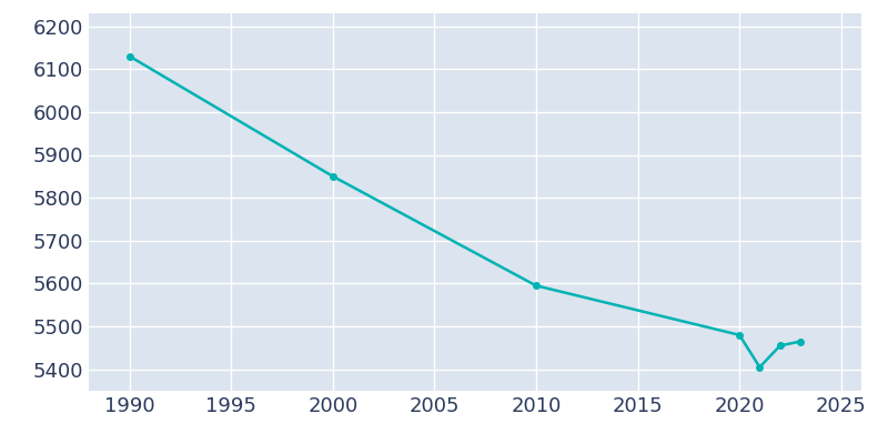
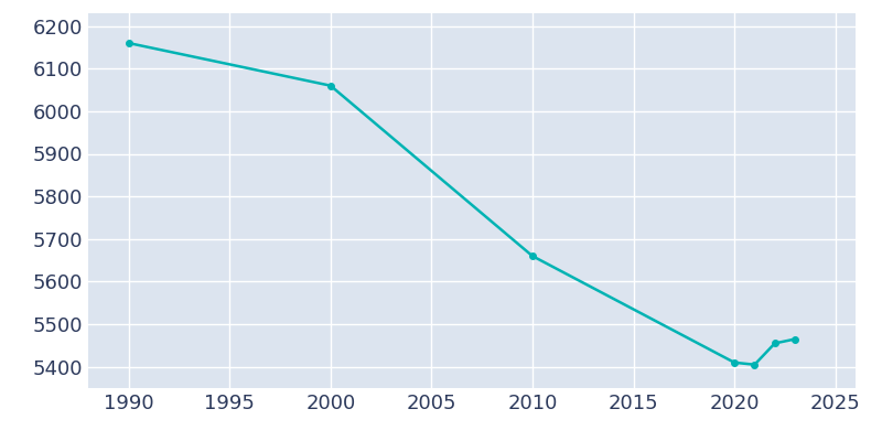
1990: 6130 -> 6160
2000: 5850 -> 6060
2010: 5595 -> 5660
2020: 5480 -> 5410
